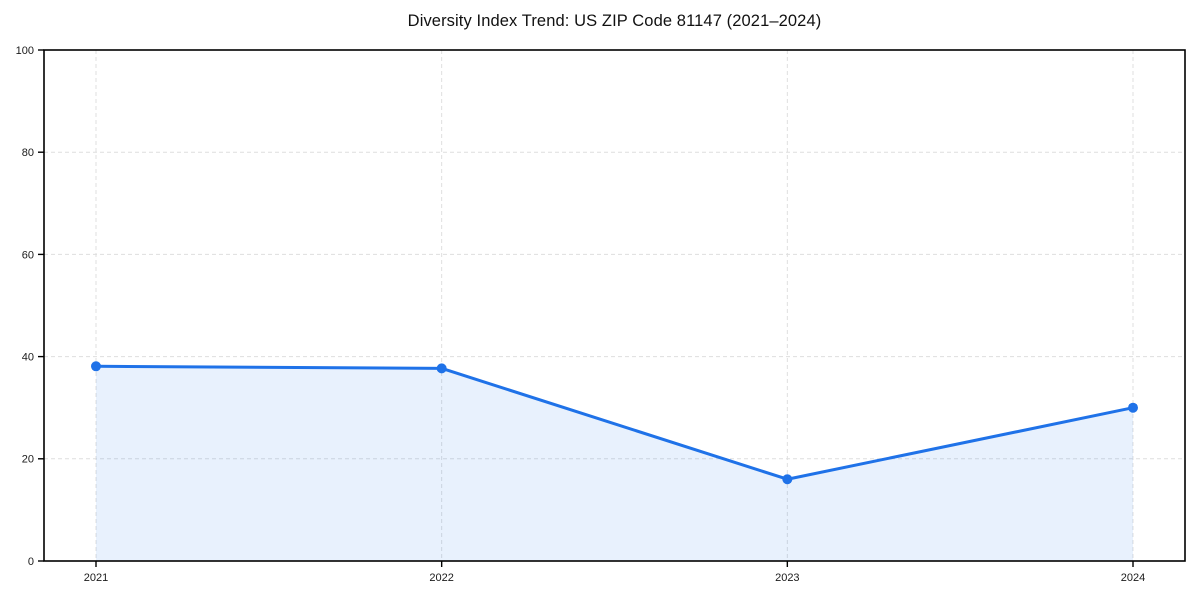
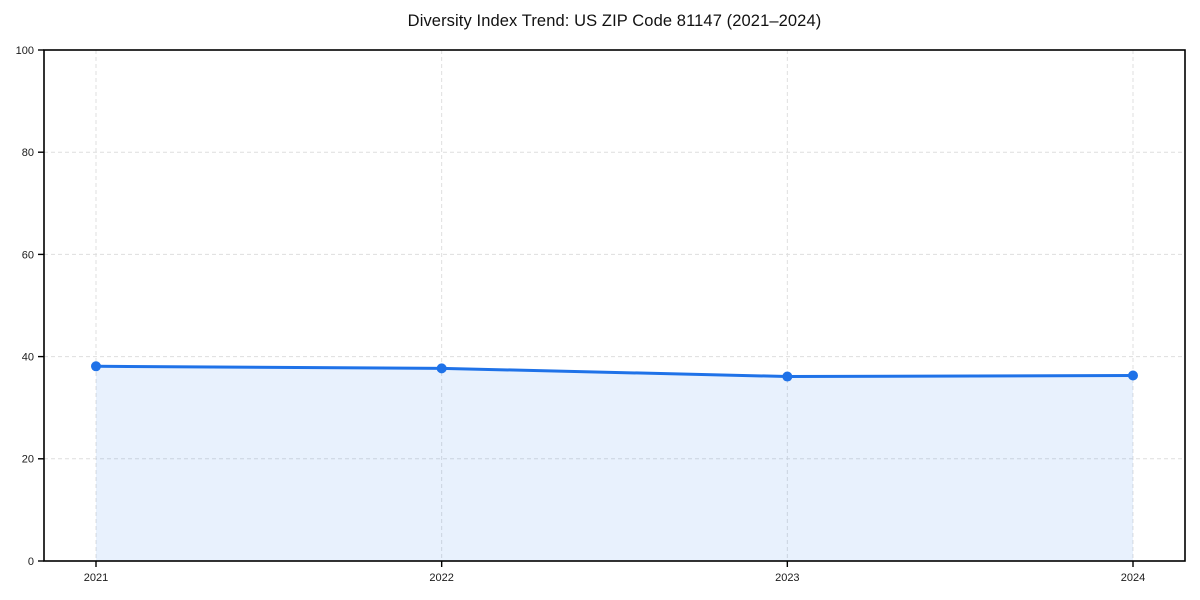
2023: 16 -> 36
2024: 30 -> 36
